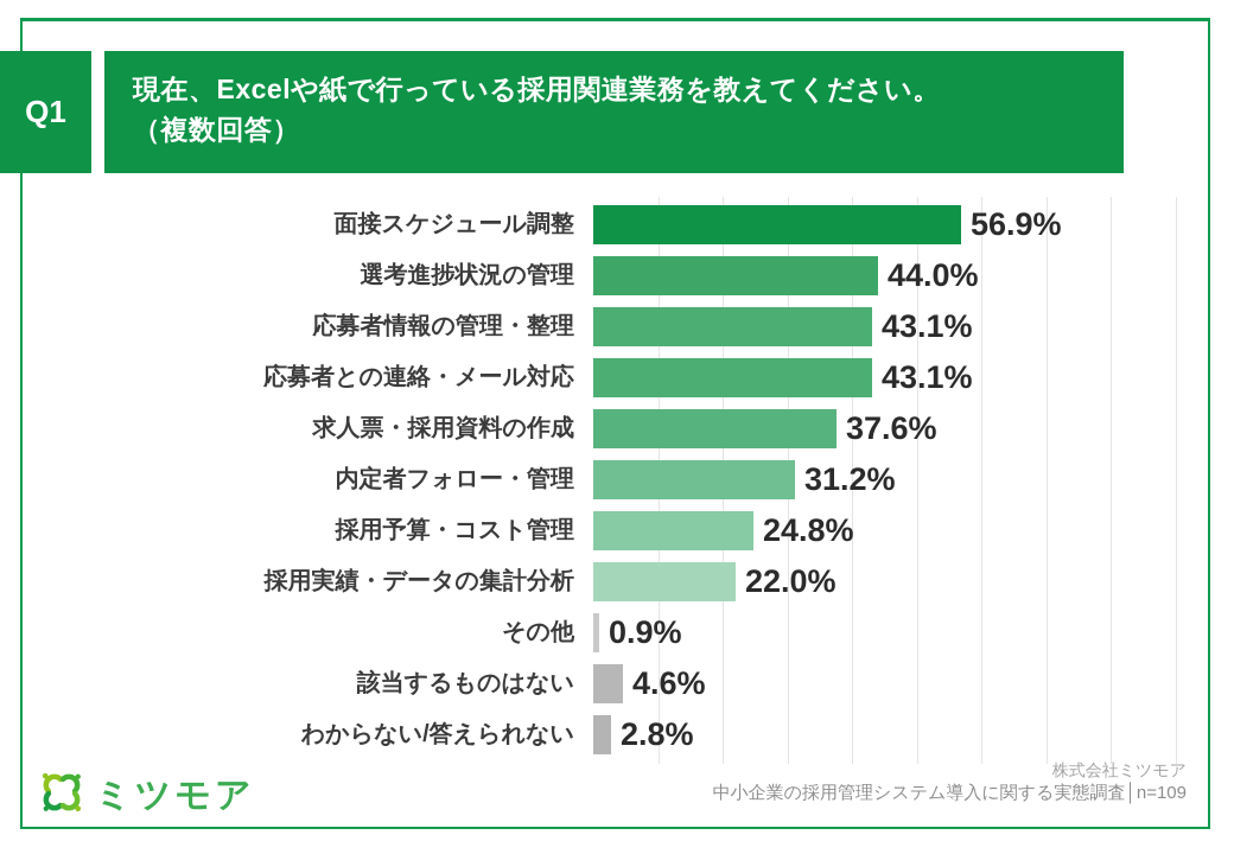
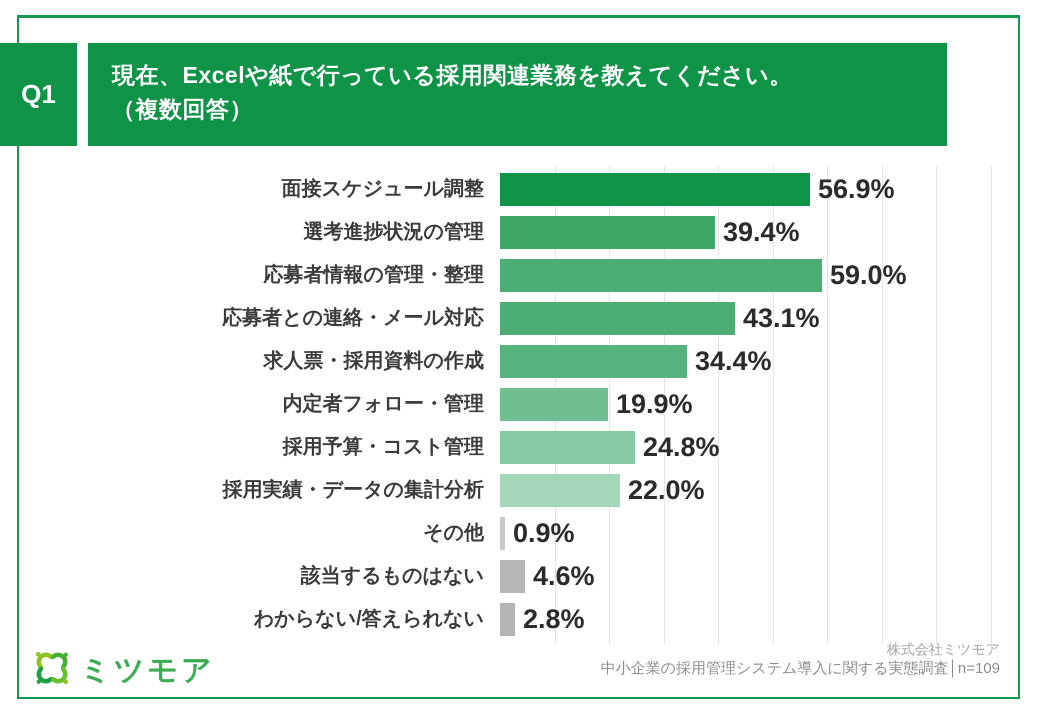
選考進捗状況の管理: 44.0% -> 39.4%
応募者情報の管理・整理: 43.1% -> 59.0%
求人票・採用資料の作成: 37.6% -> 34.4%
内定者フォロー・管理: 31.2% -> 19.9%
